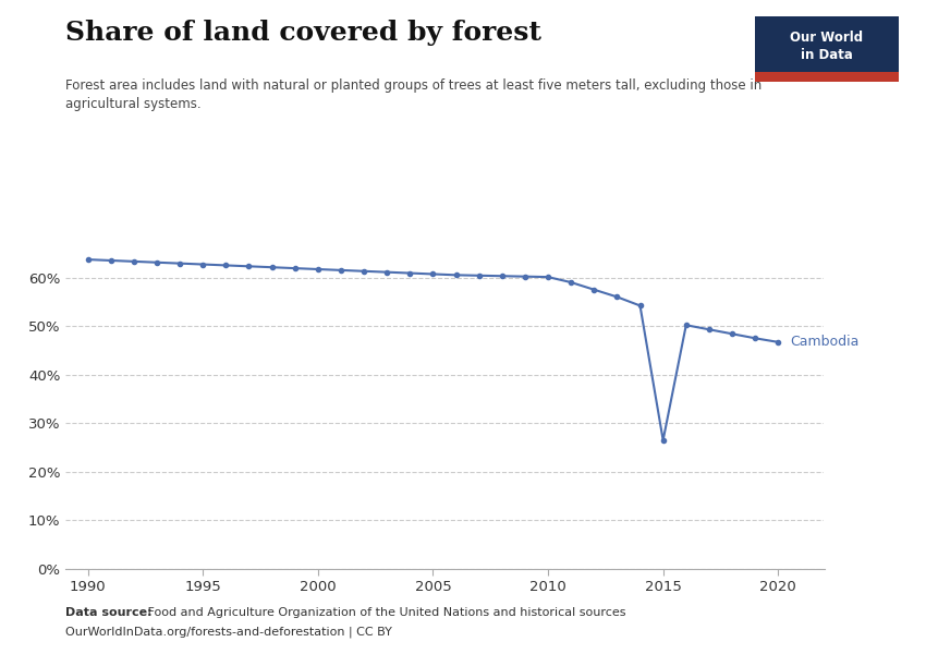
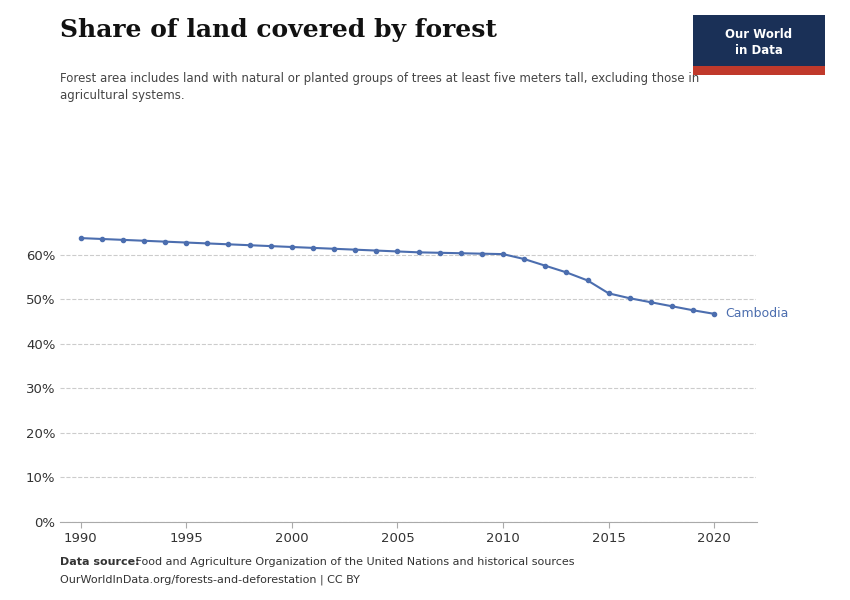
2015: 26.5% -> 51.3%
